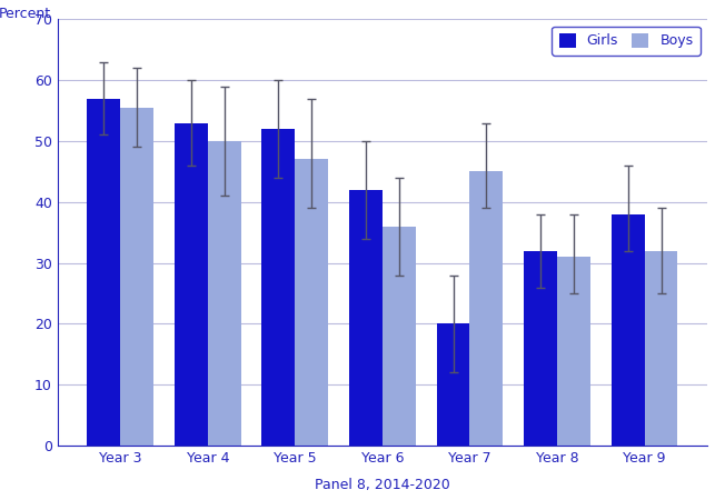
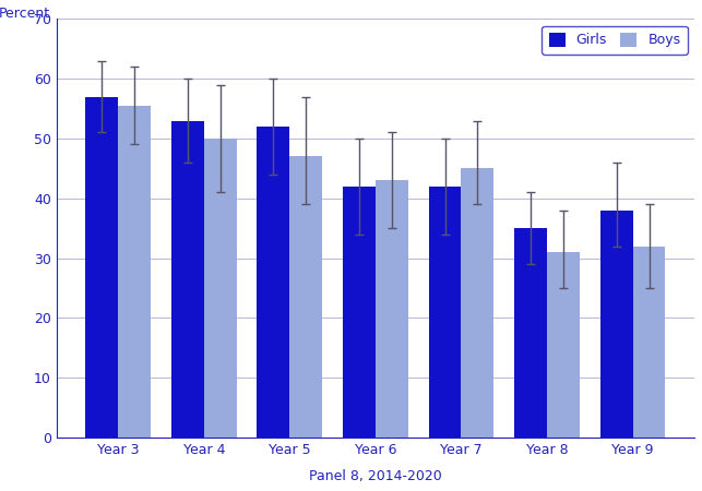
Boys/Year 6: 36.0 -> 43.0
Girls/Year 7: 20 -> 42
Girls/Year 8: 32 -> 35
